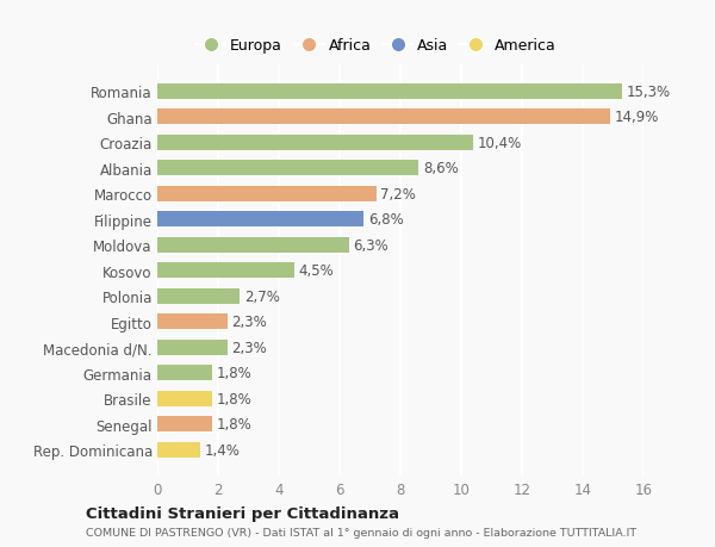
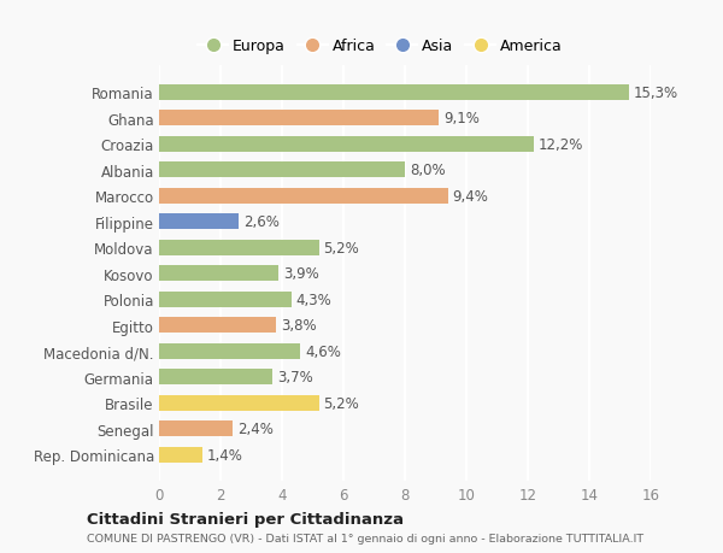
Ghana: 14,9% -> 9,1%
Croazia: 10,4% -> 12,2%
Albania: 8,6% -> 8,0%
Marocco: 7,2% -> 9,4%
Filippine: 6,8% -> 2,6%
Moldova: 6,3% -> 5,2%
Kosovo: 4,5% -> 3,9%
Polonia: 2,7% -> 4,3%
Egitto: 2,3% -> 3,8%
Macedonia d/N.: 2,3% -> 4,6%
Germania: 1,8% -> 3,7%
Brasile: 1,8% -> 5,2%
Senegal: 1,8% -> 2,4%
